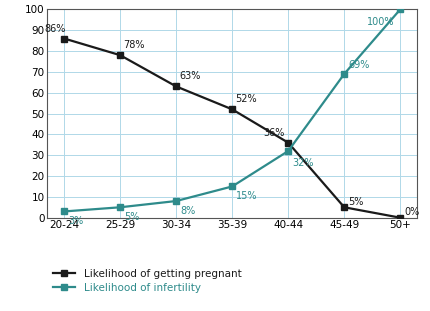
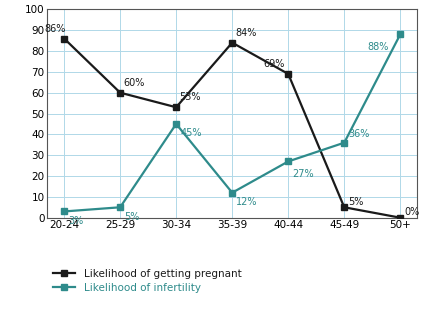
Likelihood of getting pregnant/25-29: 78% -> 60%
Likelihood of getting pregnant/30-34: 63% -> 53%
Likelihood of infertility/30-34: 8% -> 45%
Likelihood of getting pregnant/35-39: 52% -> 84%
Likelihood of infertility/35-39: 15% -> 12%
Likelihood of getting pregnant/40-44: 36% -> 69%
Likelihood of infertility/40-44: 32% -> 27%
Likelihood of infertility/45-49: 69% -> 36%
Likelihood of infertility/50+: 100% -> 88%
